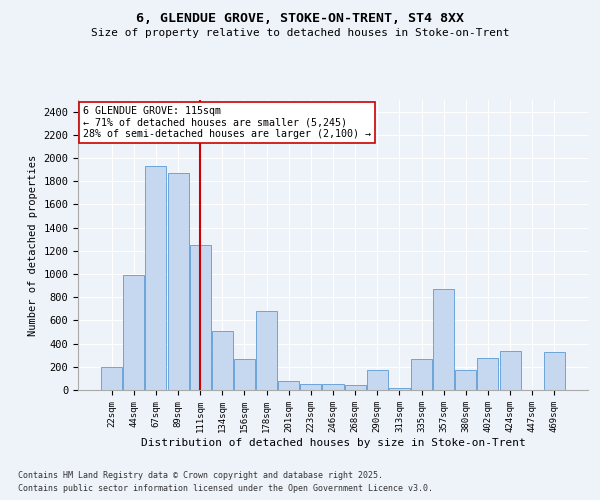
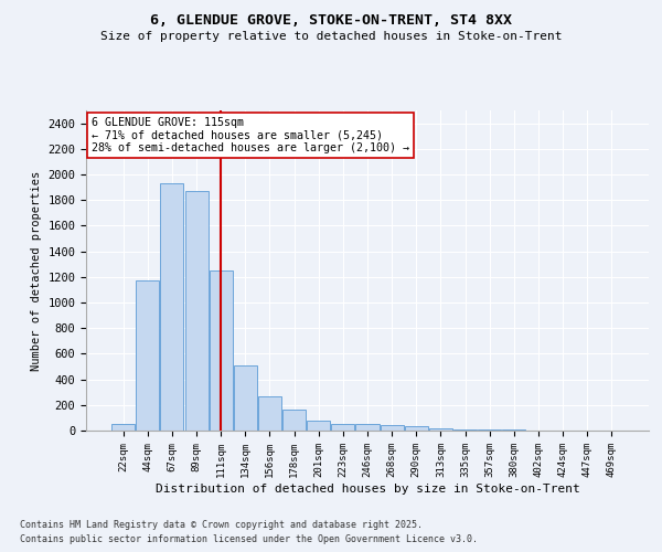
22sqm: 200 -> 50
44sqm: 990 -> 1170
178sqm: 680 -> 160
290sqm: 170 -> 40
335sqm: 270 -> 10
357sqm: 870 -> 0
380sqm: 170 -> 0
402sqm: 280 -> 0
424sqm: 340 -> 0
469sqm: 330 -> 0
